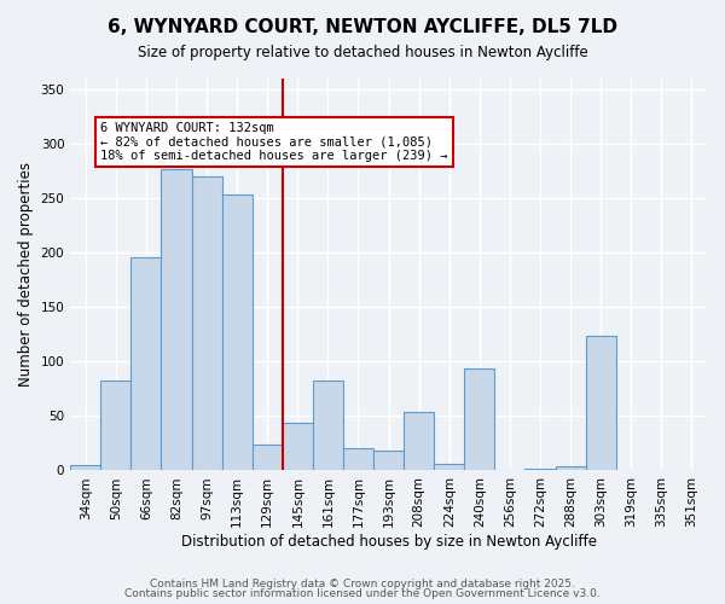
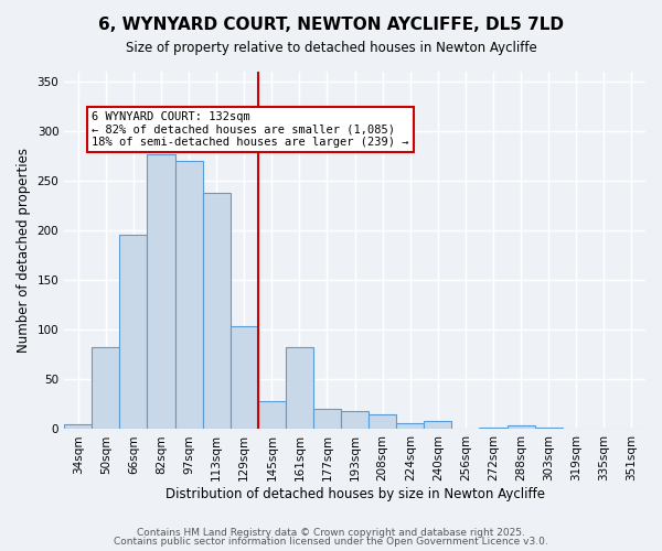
113sqm: 254 -> 238
129sqm: 24 -> 104
145sqm: 44 -> 28
208sqm: 54 -> 15
240sqm: 94 -> 8
303sqm: 124 -> 2
